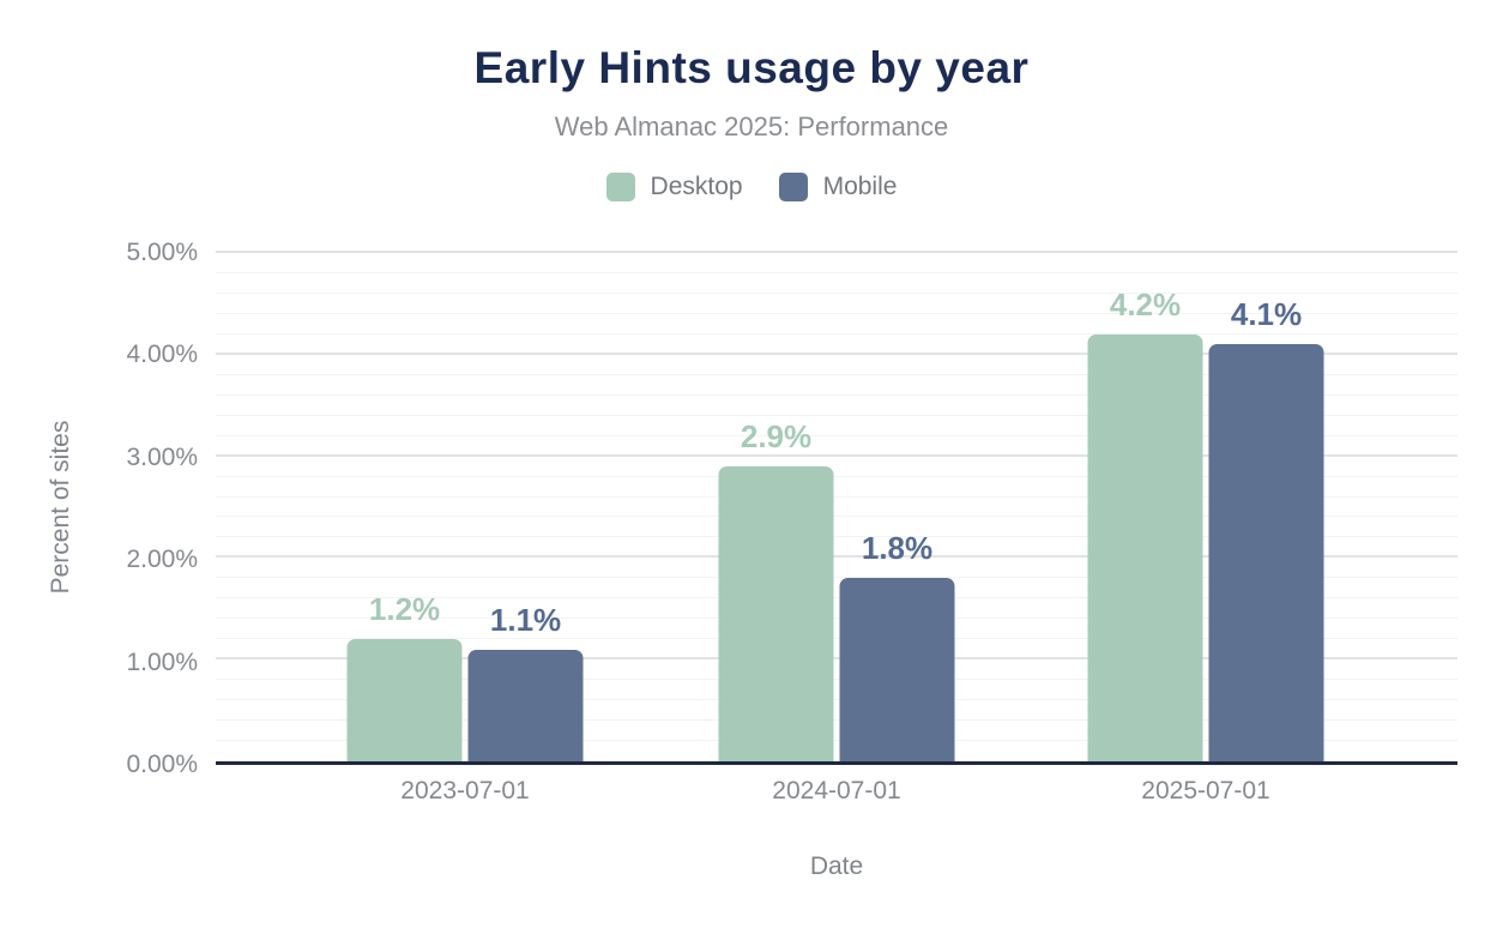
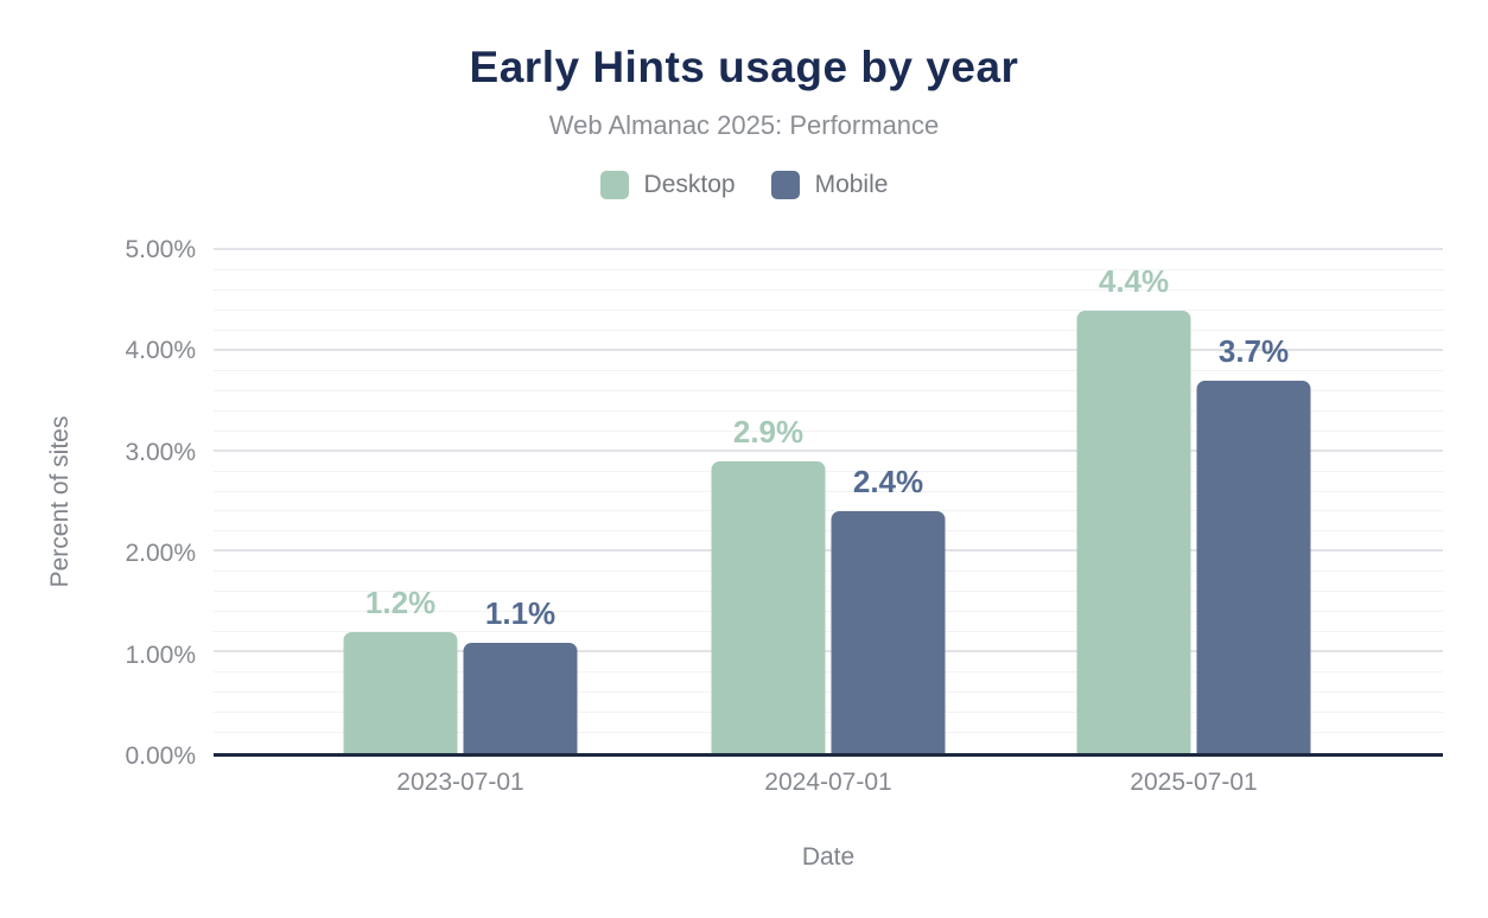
Mobile/2024-07-01: 1.8% -> 2.4%
Desktop/2025-07-01: 4.2% -> 4.4%
Mobile/2025-07-01: 4.1% -> 3.7%
